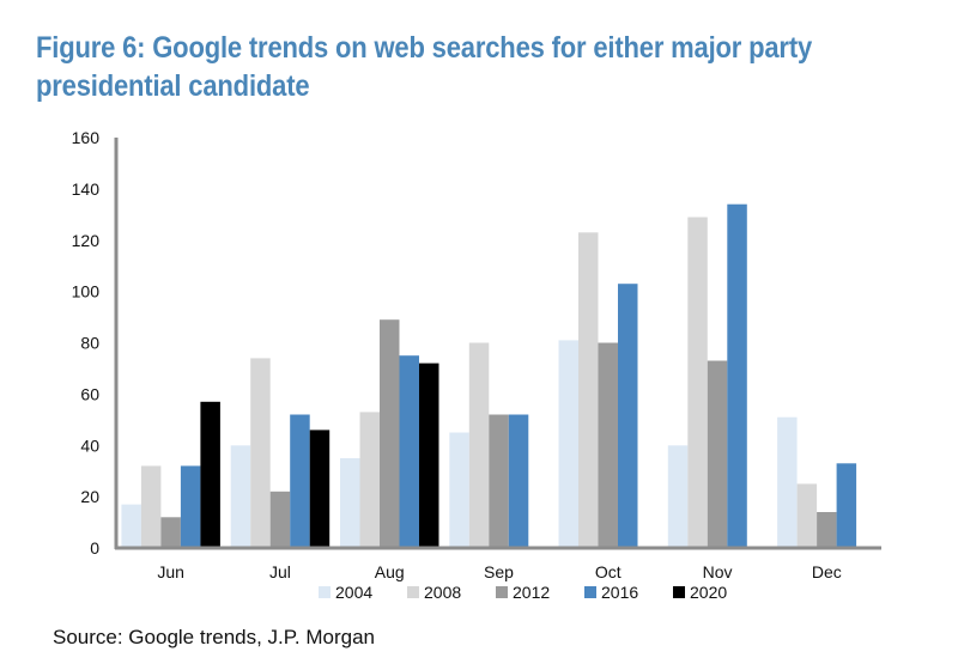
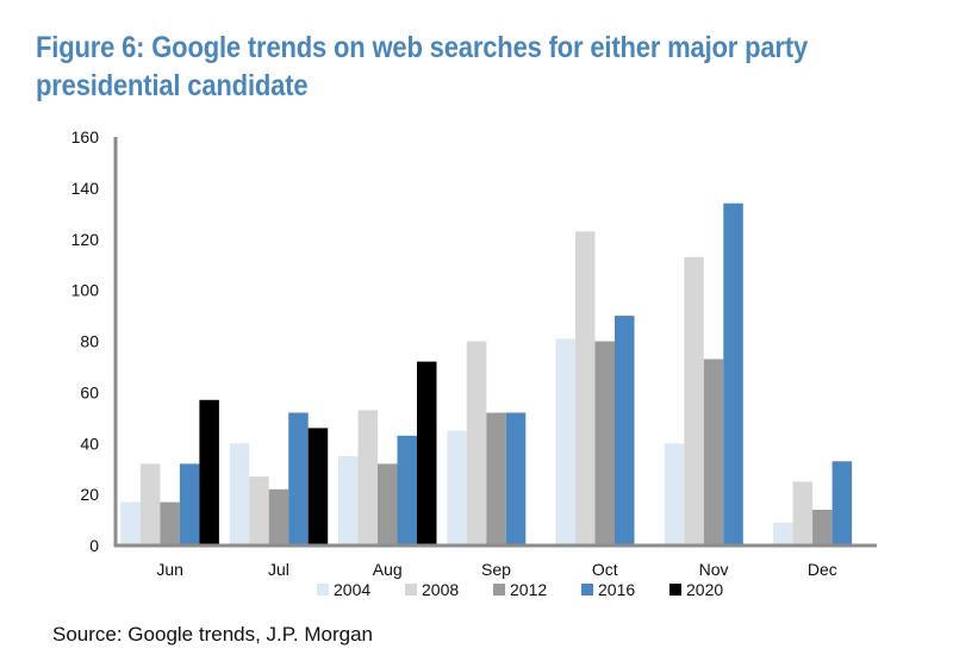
2012/Jun: 12 -> 17
2008/Jul: 74 -> 27
2012/Aug: 89 -> 32
2016/Aug: 75 -> 43
2016/Oct: 103 -> 90
2008/Nov: 129 -> 113
2004/Dec: 51 -> 9
